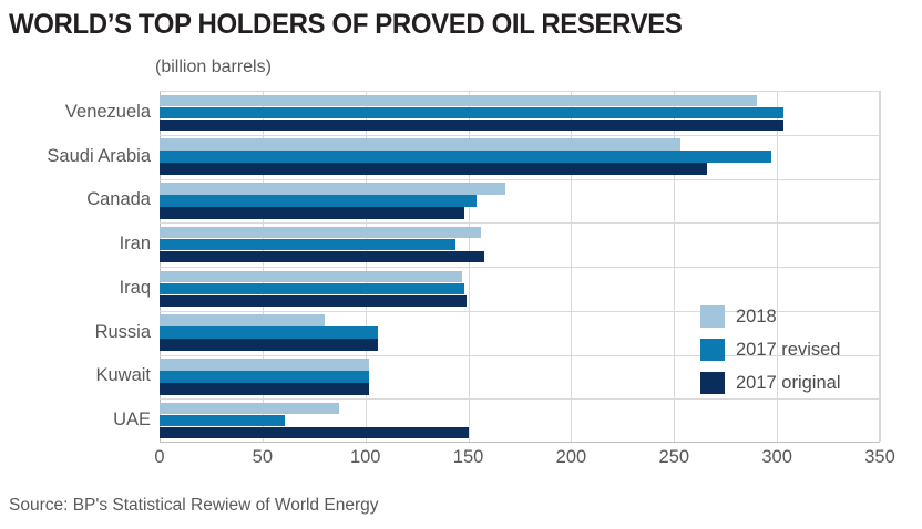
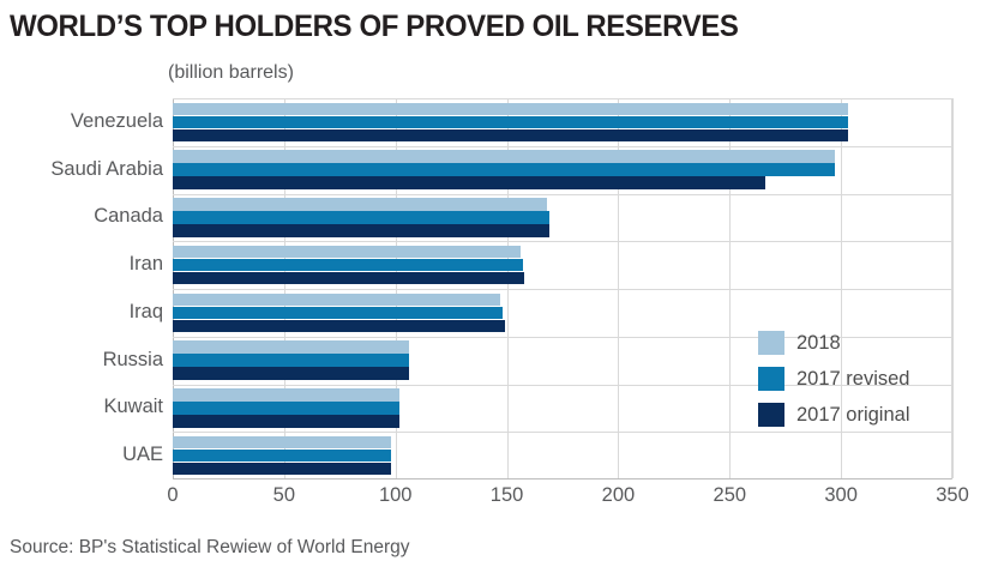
2018/Venezuela: 290 -> 303
2018/Saudi Arabia: 253 -> 297
2017 revised/Canada: 154 -> 169
2017 original/Canada: 148 -> 169
2017 revised/Iran: 144 -> 157
2018/Russia: 80 -> 106
2018/UAE: 87 -> 98
2017 revised/UAE: 61 -> 98
2017 original/UAE: 150 -> 98
